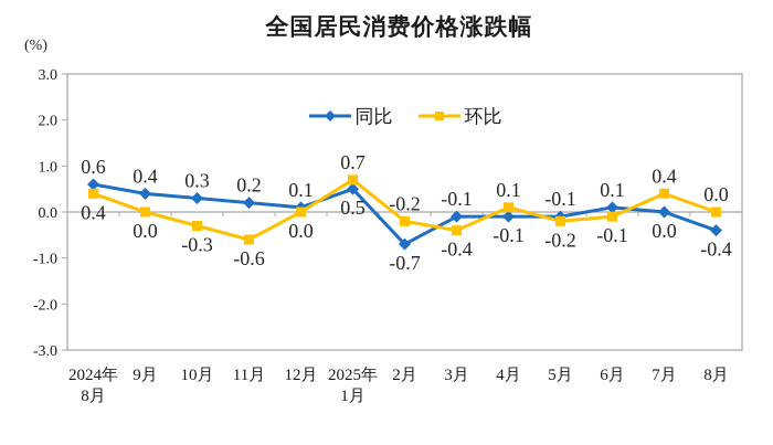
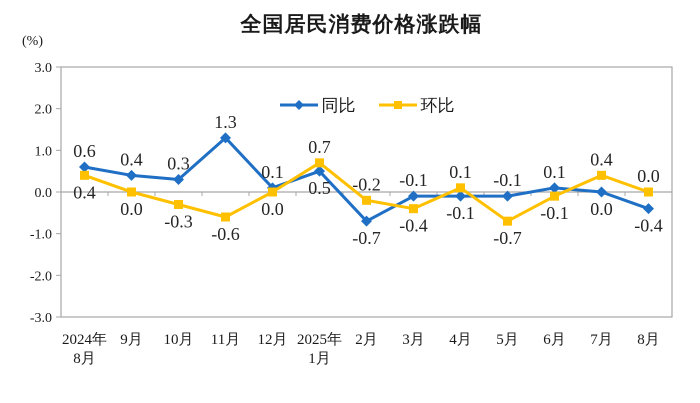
同比/11月: 0.2 -> 1.3
环比/5月: -0.2 -> -0.7
